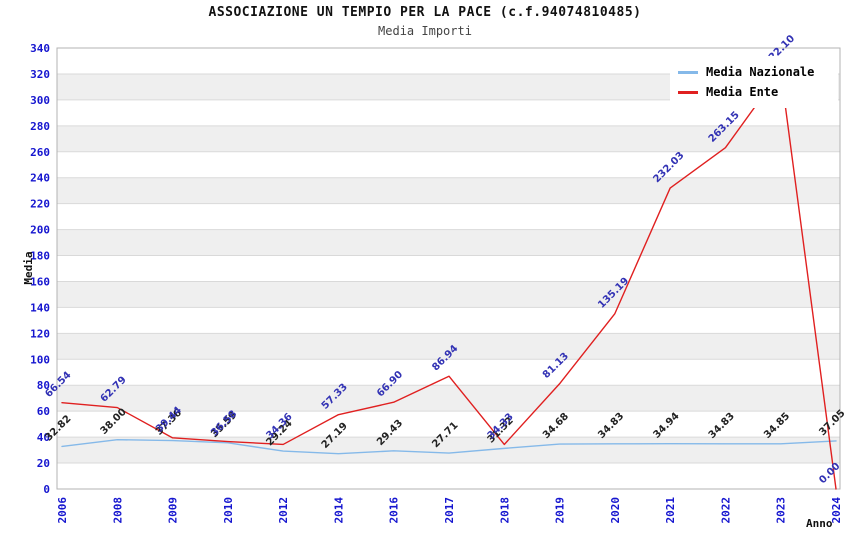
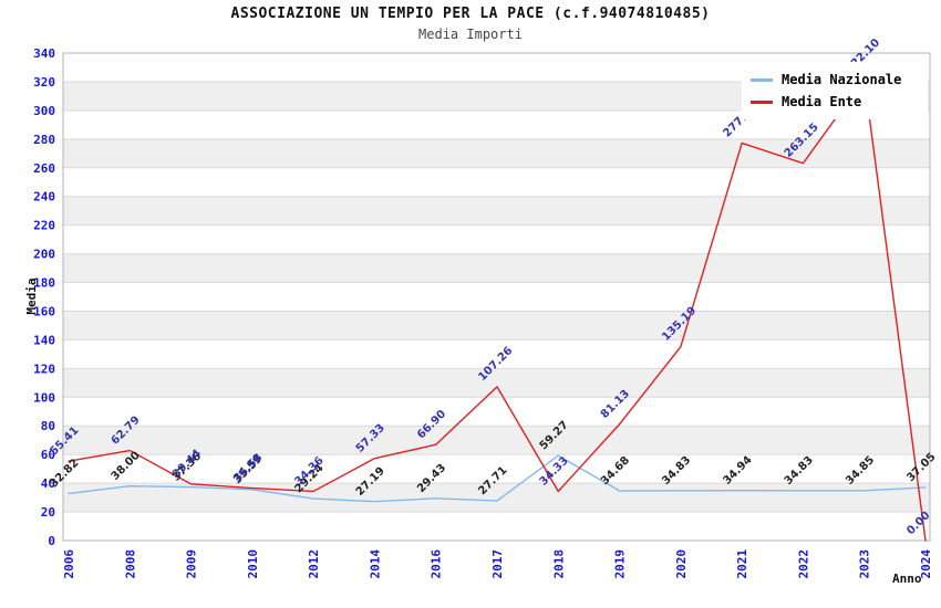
Media Ente/2006: 66.54 -> 55.41
Media Ente/2017: 86.94 -> 107.26
Media Nazionale/2018: 31.32 -> 59.27
Media Ente/2021: 232.03 -> 277.23
